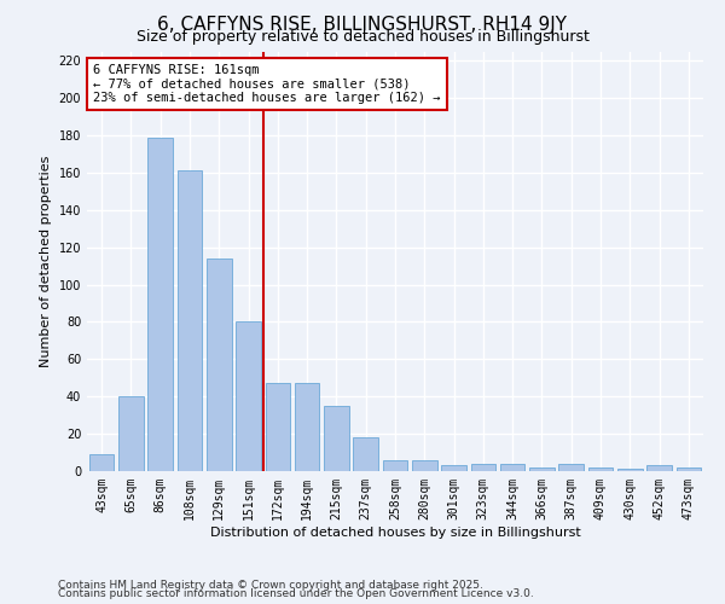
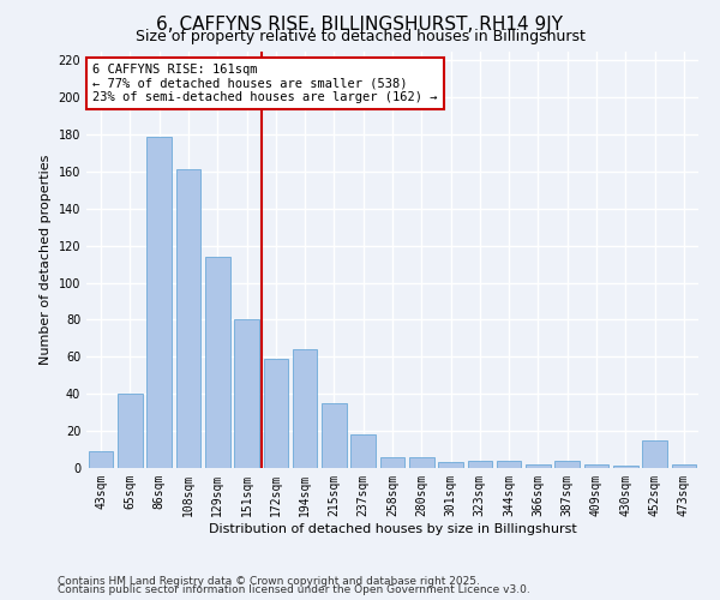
172sqm: 47 -> 59
194sqm: 47 -> 64
452sqm: 3 -> 15
